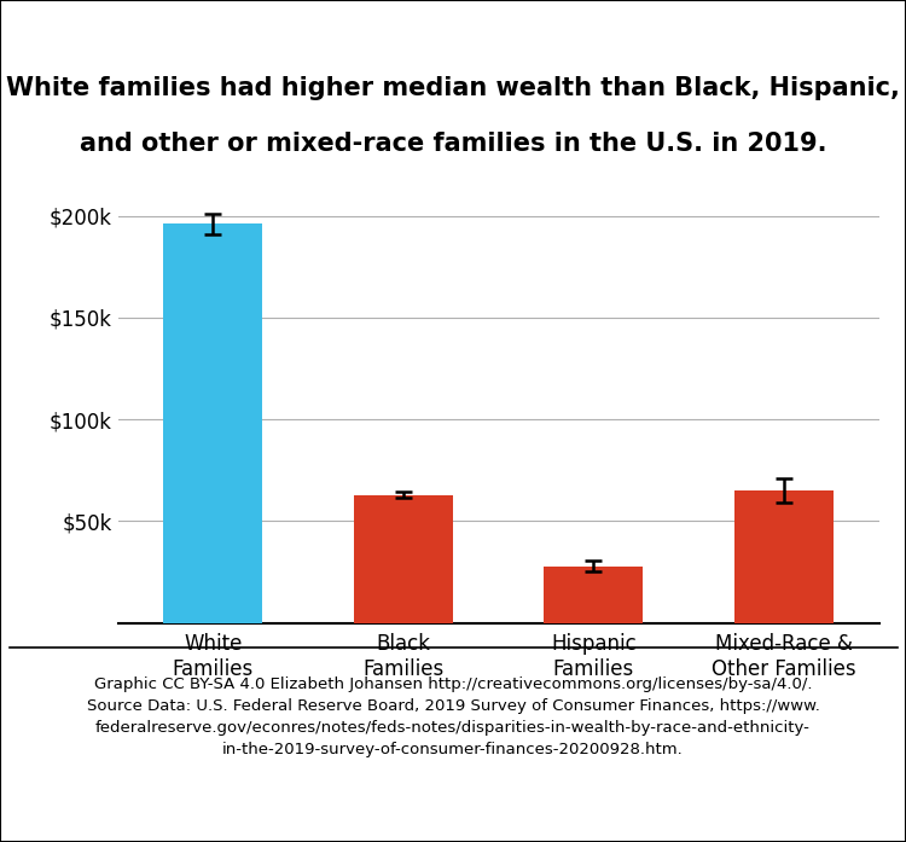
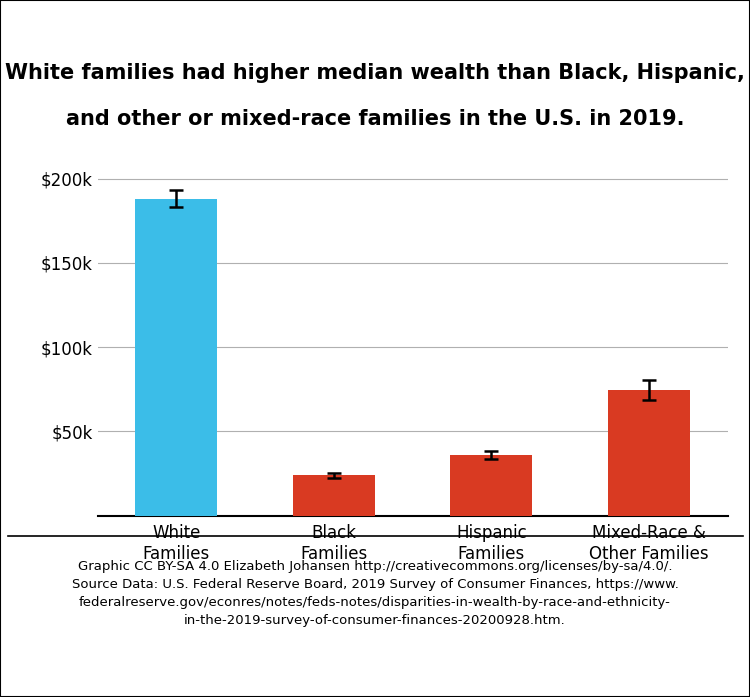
White Families: $196k -> $188k
Black Families: $63k -> $24k
Hispanic Families: $28k -> $36k
Mixed-Race & Other Families: $65k -> $74k
